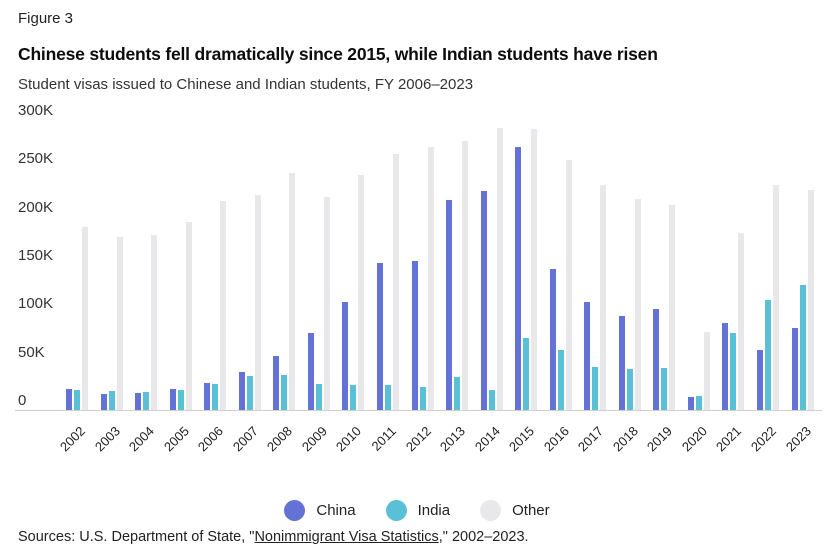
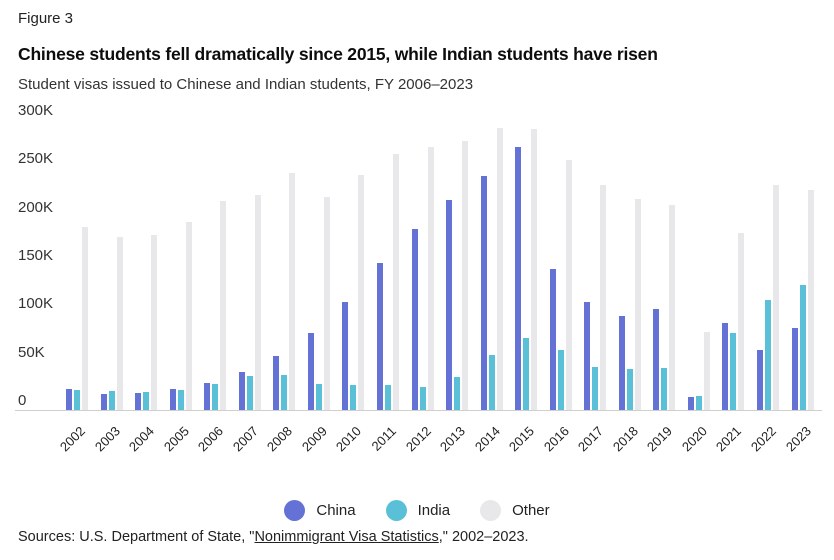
China/2012: 150K -> 180K
China/2014: 220K -> 240K
India/2014: 20K -> 60K
